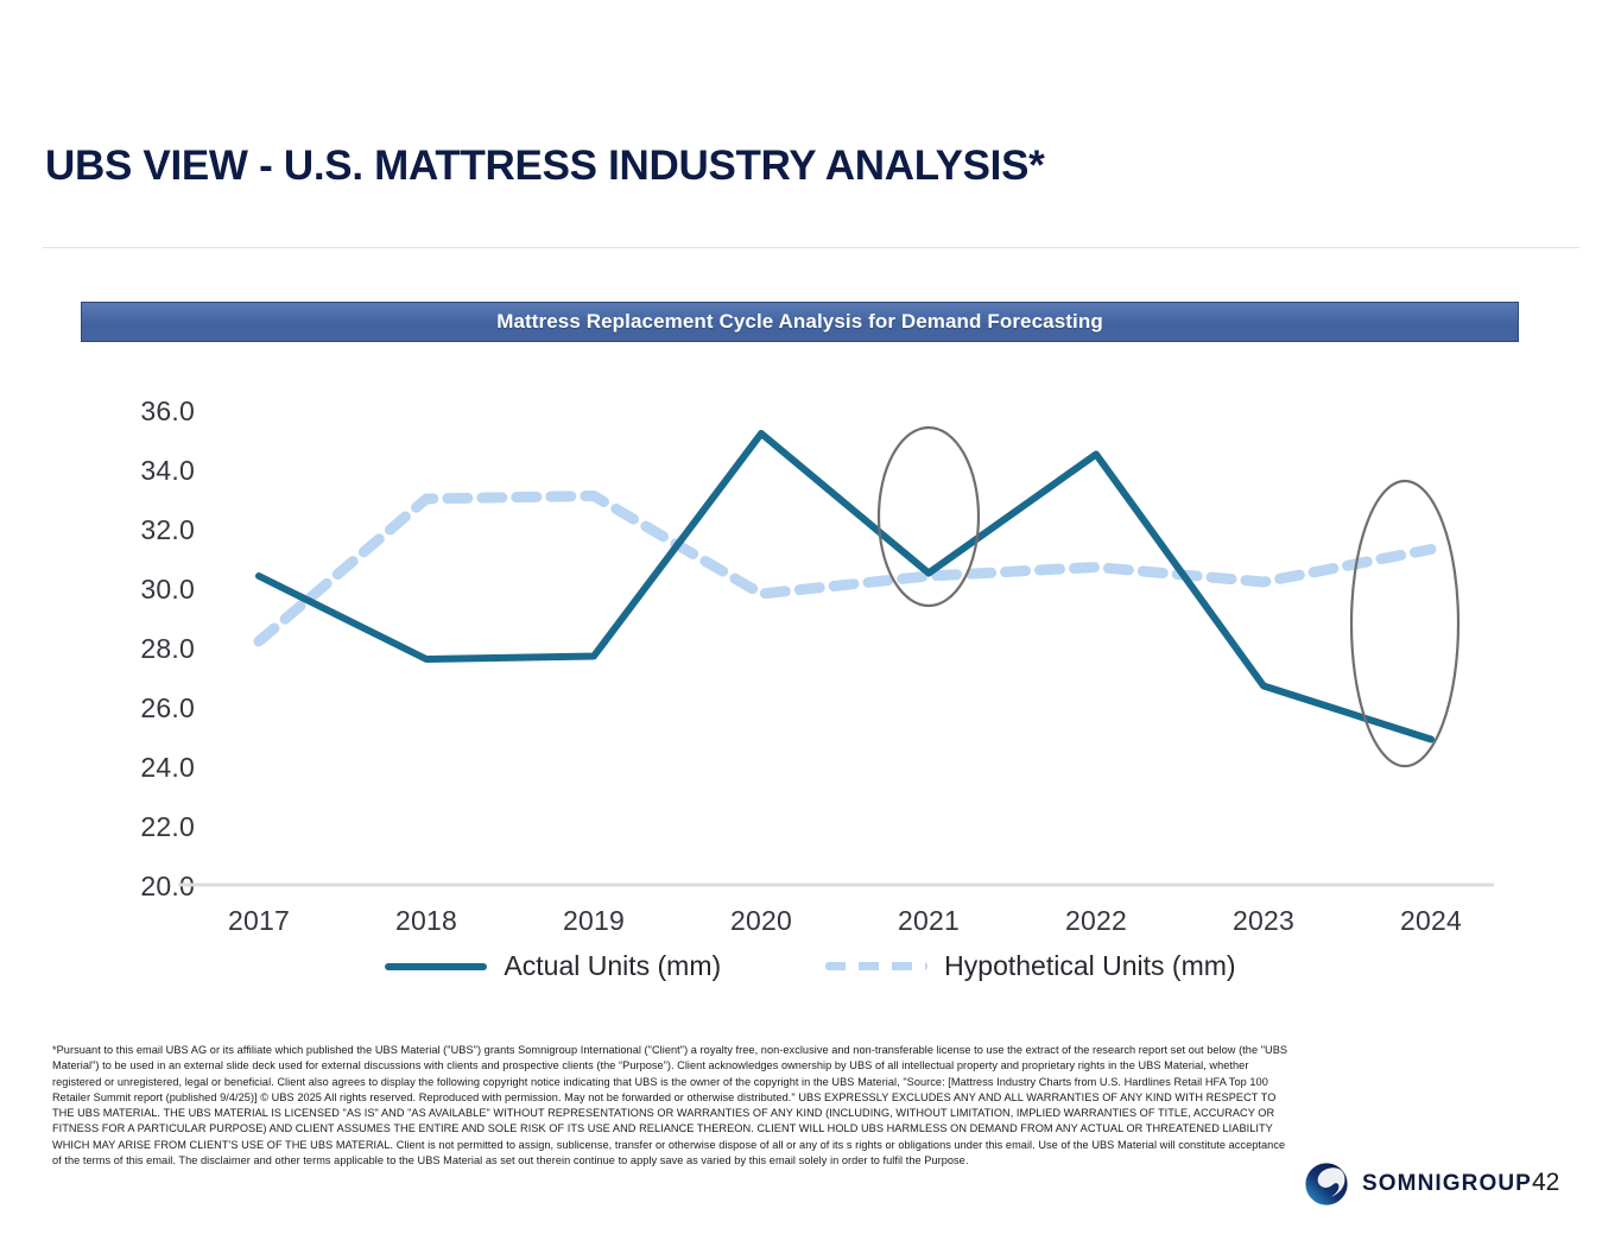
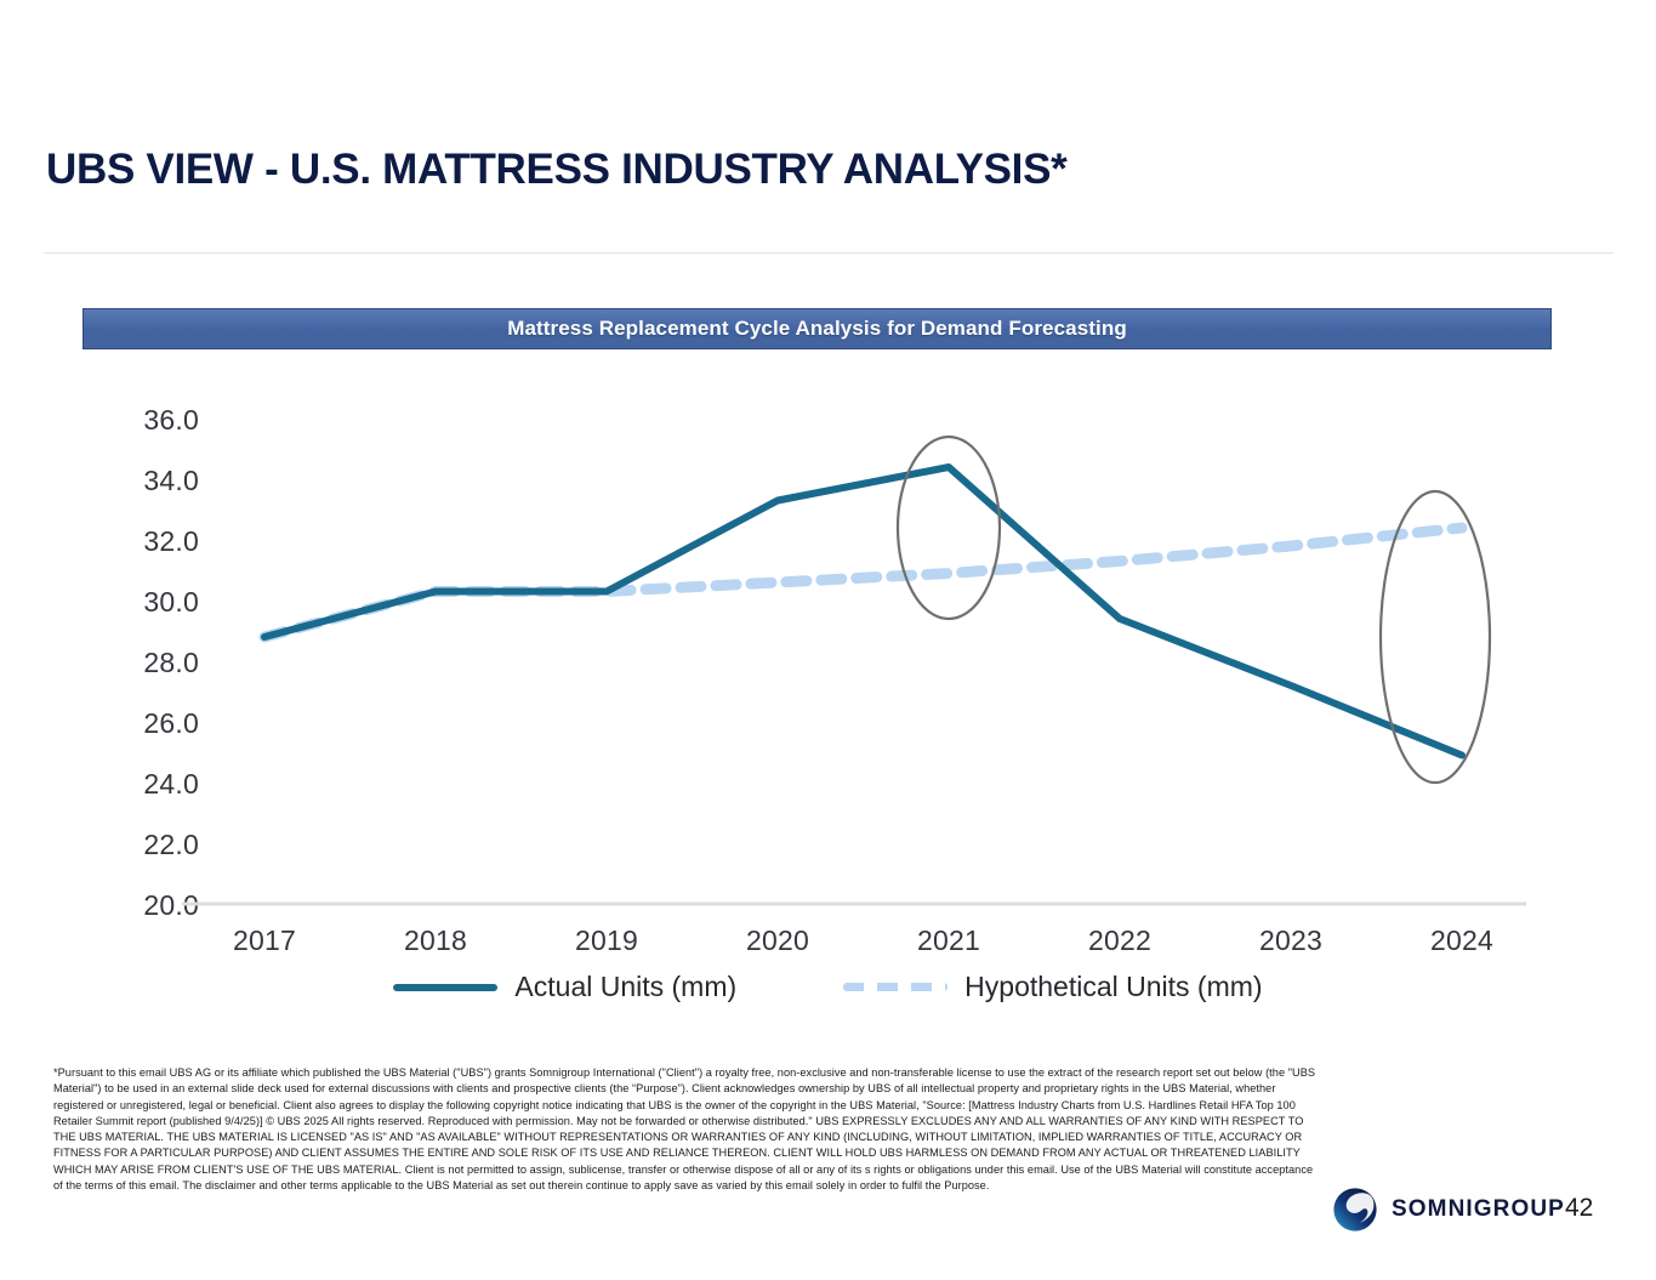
Actual Units (mm)/2017: 30.4 -> 28.8
Hypothetical Units (mm)/2017: 28.2 -> 28.8
Actual Units (mm)/2018: 27.6 -> 30.3
Hypothetical Units (mm)/2018: 33.0 -> 30.3
Actual Units (mm)/2019: 27.7 -> 30.3
Hypothetical Units (mm)/2019: 33.1 -> 30.3
Actual Units (mm)/2020: 35.2 -> 33.3
Hypothetical Units (mm)/2020: 29.8 -> 30.6
Actual Units (mm)/2021: 30.5 -> 34.4
Hypothetical Units (mm)/2021: 30.4 -> 30.9
Actual Units (mm)/2022: 34.5 -> 29.4
Hypothetical Units (mm)/2022: 30.7 -> 31.3
Actual Units (mm)/2023: 26.7 -> 27.2
Hypothetical Units (mm)/2023: 30.2 -> 31.8
Hypothetical Units (mm)/2024: 31.3 -> 32.4
